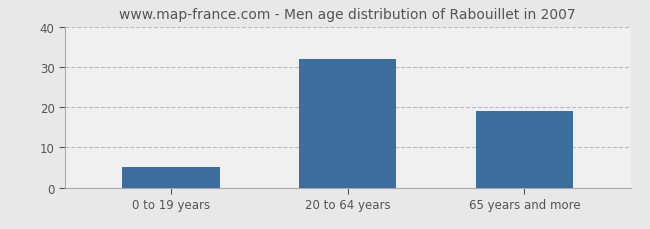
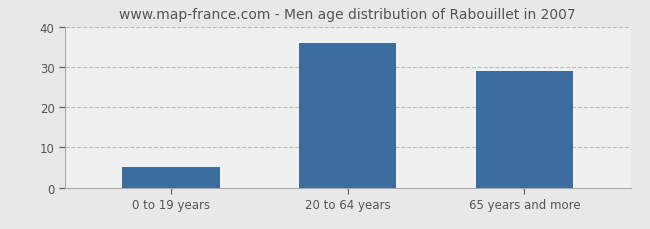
20 to 64 years: 32 -> 36
65 years and more: 19 -> 29
